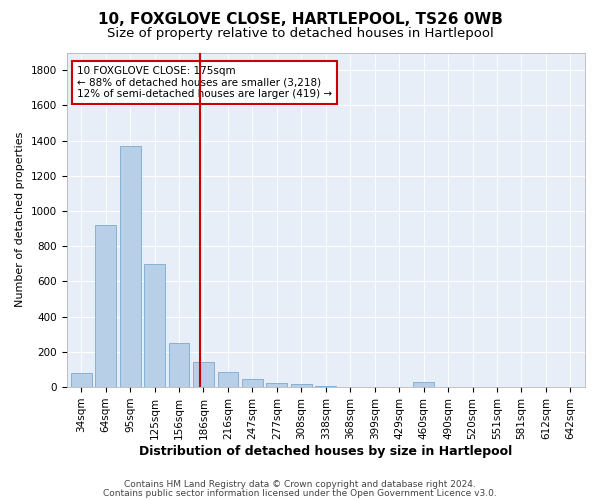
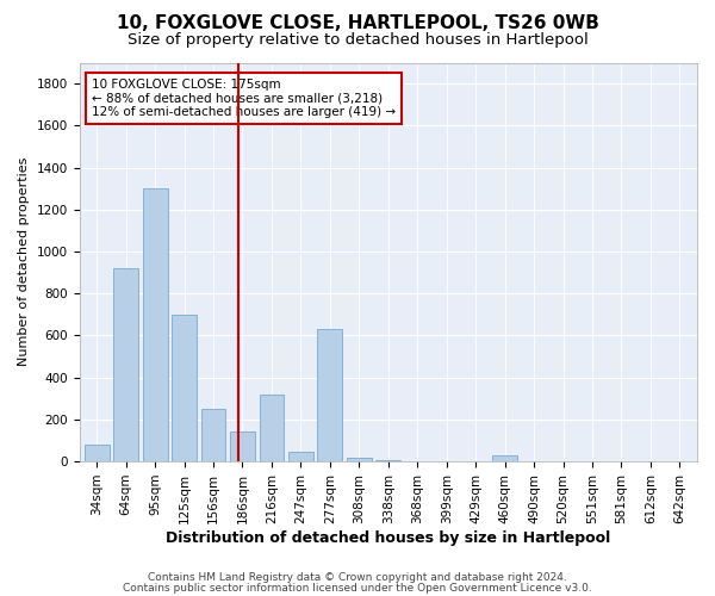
95sqm: 1370 -> 1300
216sqm: 80 -> 320
277sqm: 20 -> 630
